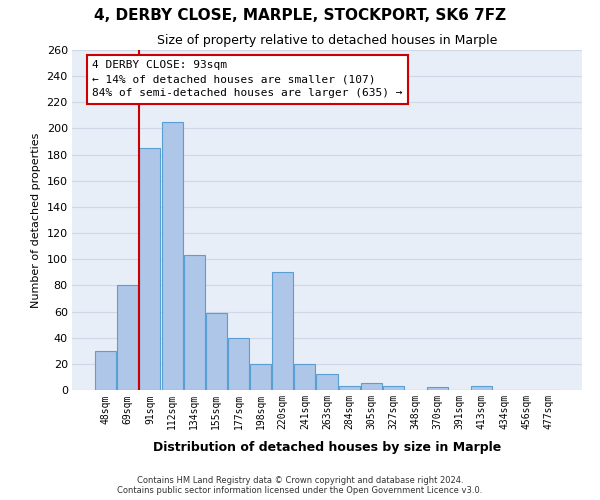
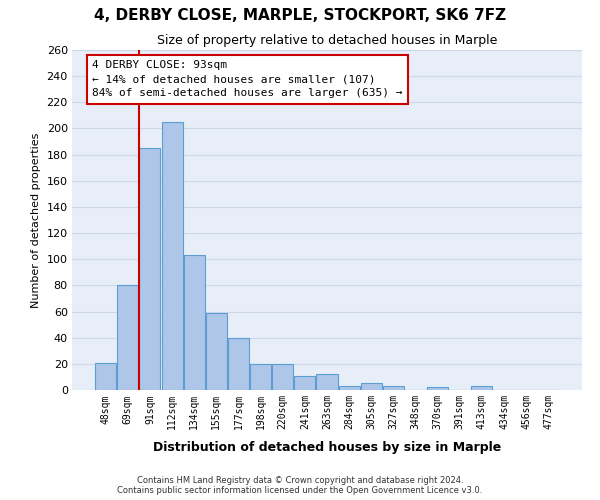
48sqm: 30 -> 21
220sqm: 90 -> 20
241sqm: 20 -> 11
